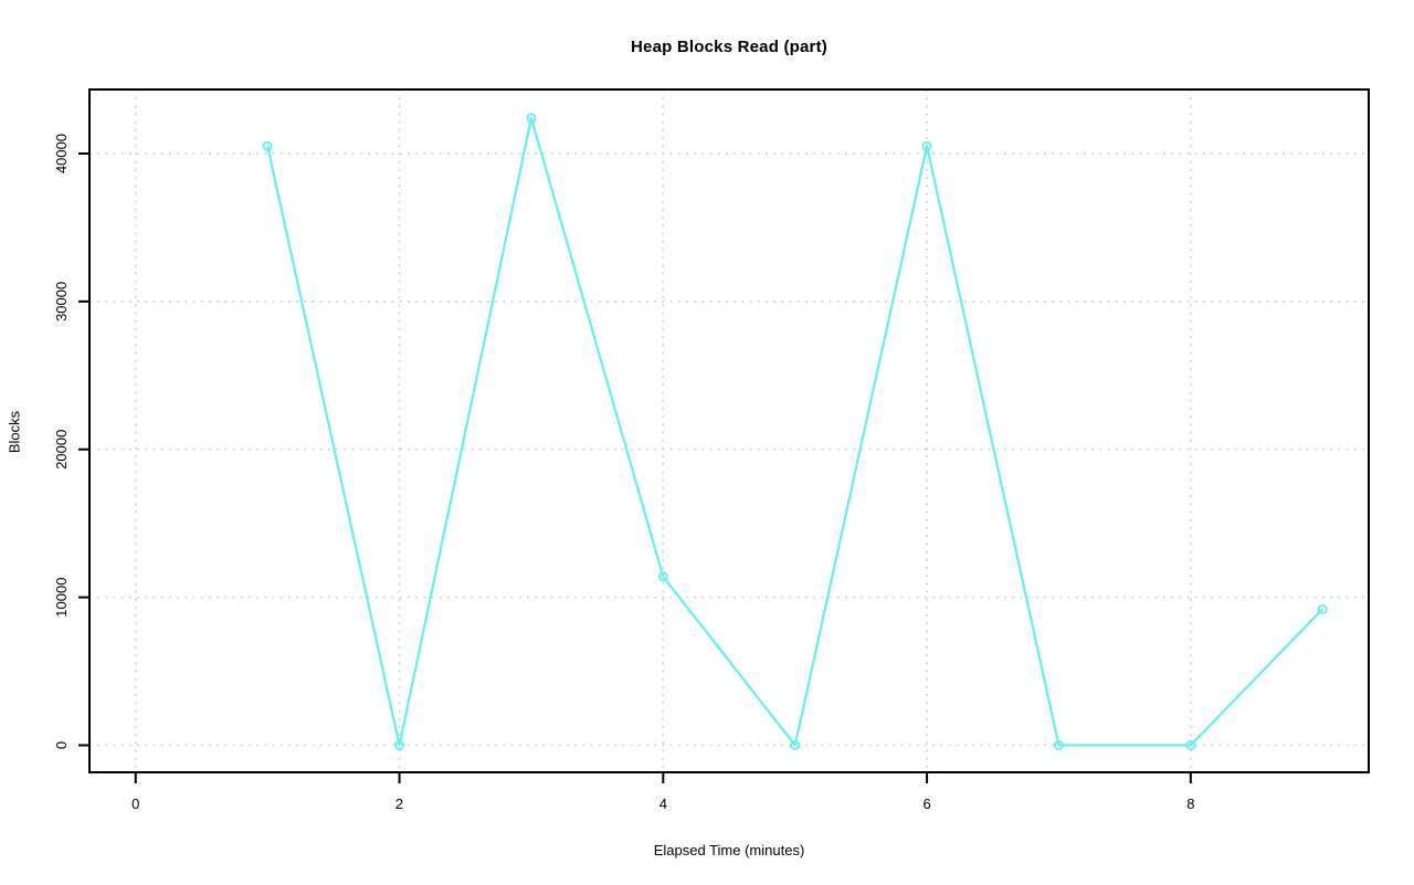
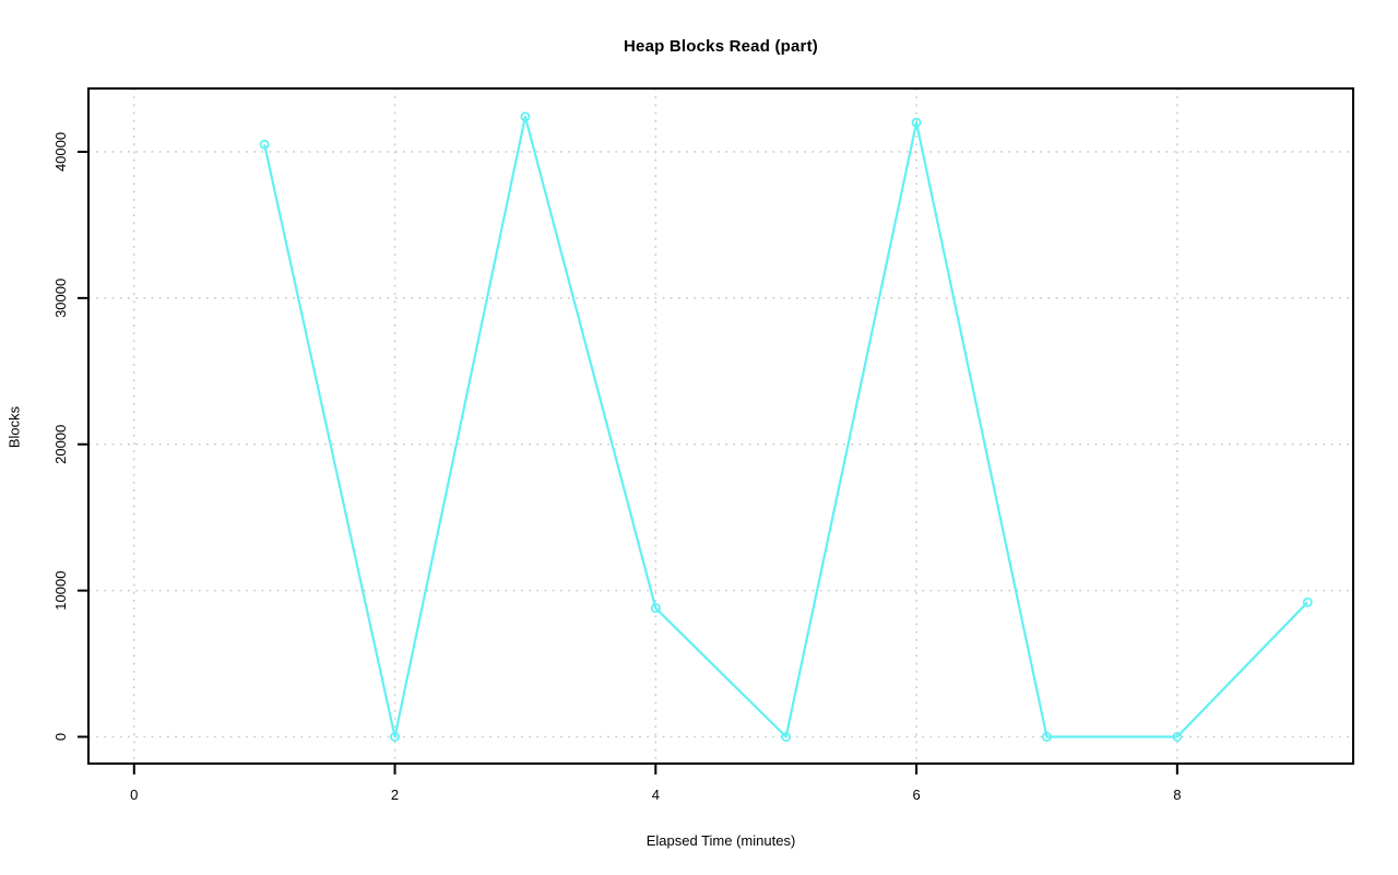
4: 11400 -> 8800
6: 40500 -> 42000
